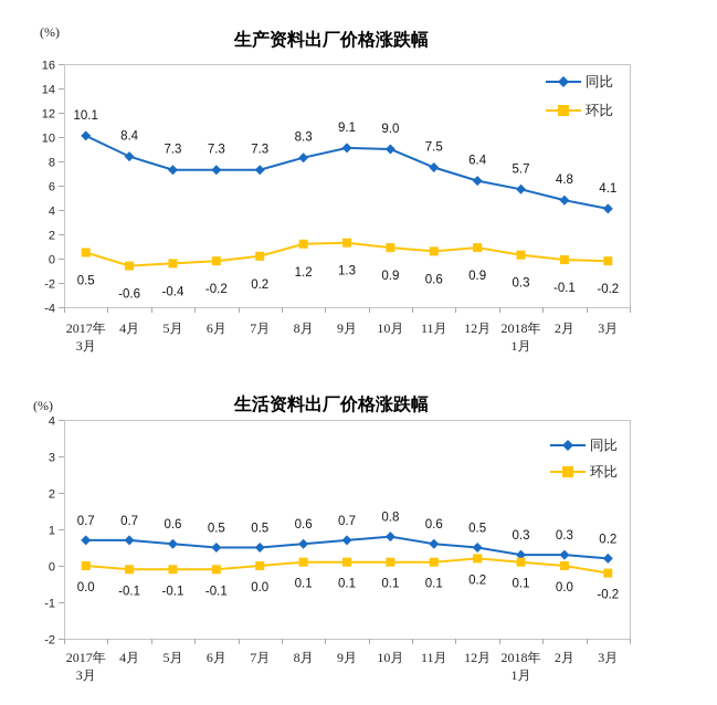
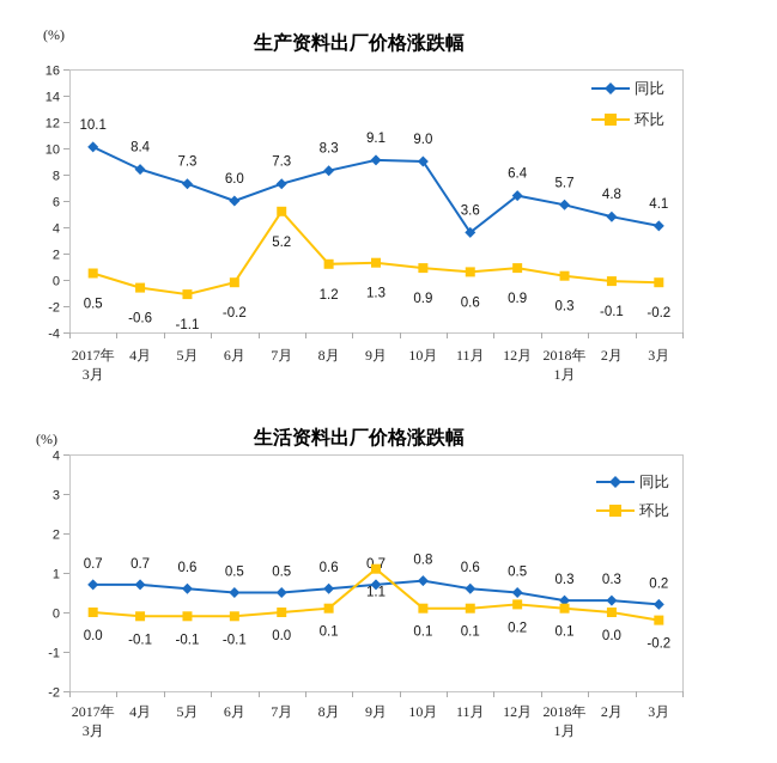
生产资料出厂价格涨跌幅/环比/5月: -0.4 -> -1.1
生产资料出厂价格涨跌幅/同比/6月: 7.3 -> 6.0
生产资料出厂价格涨跌幅/环比/7月: 0.2 -> 5.2
生产资料出厂价格涨跌幅/同比/11月: 7.5 -> 3.6
生活资料出厂价格涨跌幅/环比/9月: 0.1 -> 1.1
